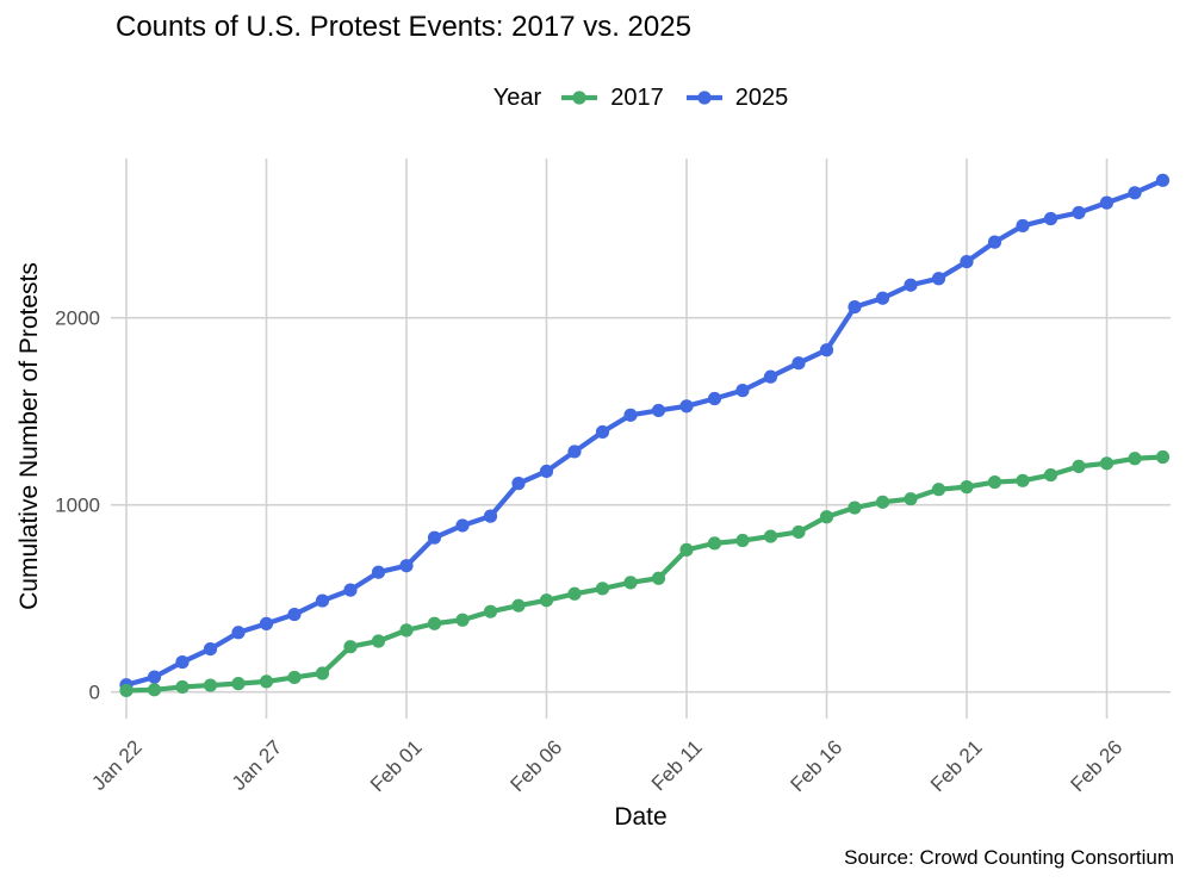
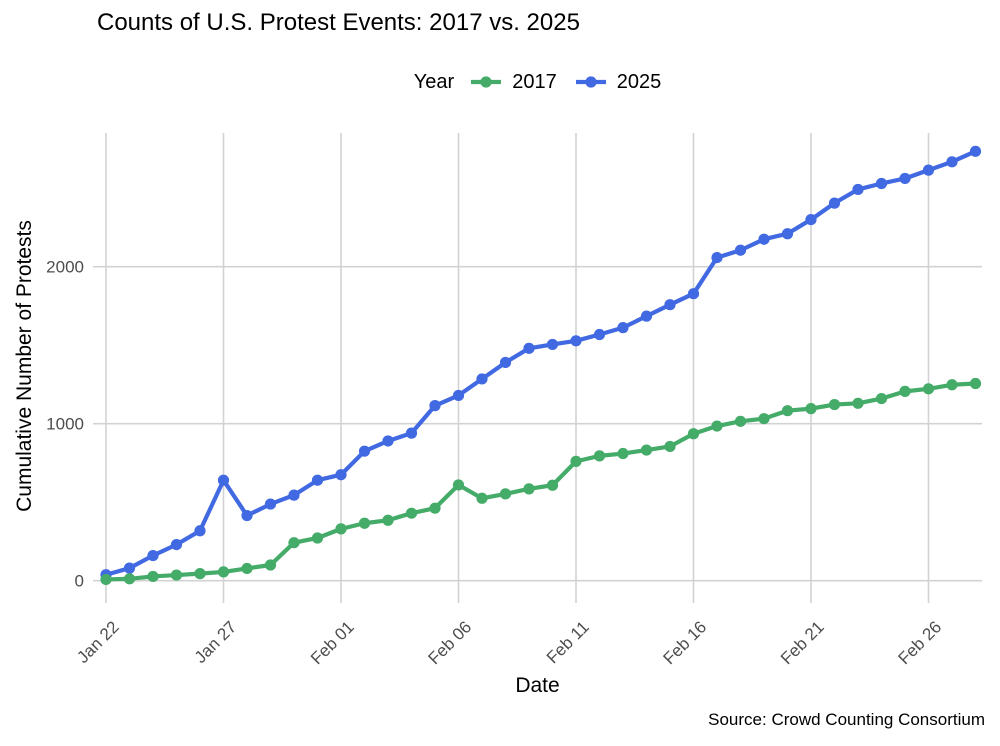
2025/Jan 27: 360 -> 640
2017/Feb 06: 490 -> 610
